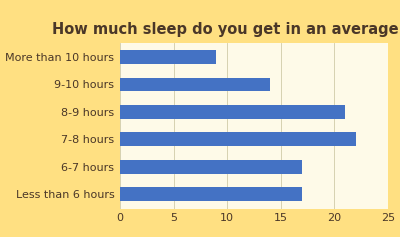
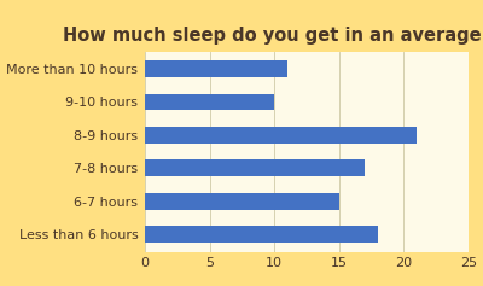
More than 10 hours: 9 -> 11
9-10 hours: 14 -> 10
7-8 hours: 22 -> 17
6-7 hours: 17 -> 15
Less than 6 hours: 17 -> 18
